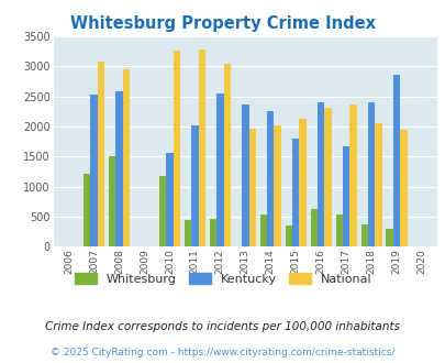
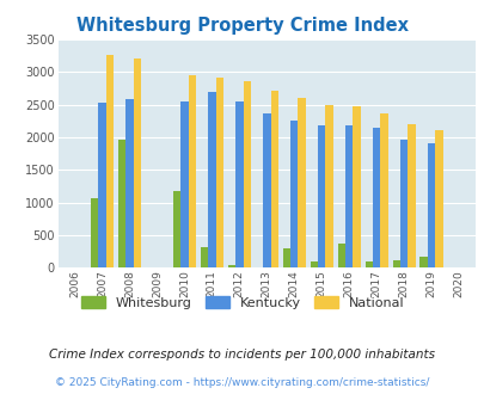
Whitesburg/2007: 1220 -> 1060
National/2007: 3080 -> 3260
Whitesburg/2008: 1500 -> 1970
National/2008: 2960 -> 3210
Kentucky/2010: 1560 -> 2550
National/2010: 3260 -> 2960
Whitesburg/2011: 440 -> 320
Kentucky/2011: 2020 -> 2700
National/2011: 3280 -> 2910
Whitesburg/2012: 460 -> 50
National/2012: 3040 -> 2860
National/2013: 1960 -> 2720
Whitesburg/2014: 540 -> 300
National/2014: 2020 -> 2600
Whitesburg/2015: 360 -> 100
Kentucky/2015: 1800 -> 2180
National/2015: 2120 -> 2500
Whitesburg/2016: 620 -> 360
Kentucky/2016: 2400 -> 2180
National/2016: 2320 -> 2470
Whitesburg/2017: 540 -> 100
Kentucky/2017: 1680 -> 2140
Whitesburg/2018: 380 -> 120
Kentucky/2018: 2400 -> 1960
National/2018: 2060 -> 2200
Whitesburg/2019: 300 -> 160
Kentucky/2019: 2860 -> 1900
National/2019: 1940 -> 2120
